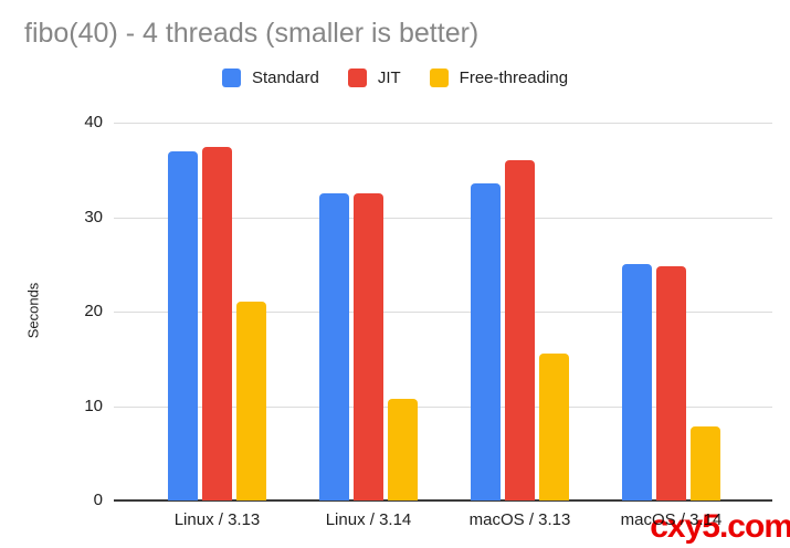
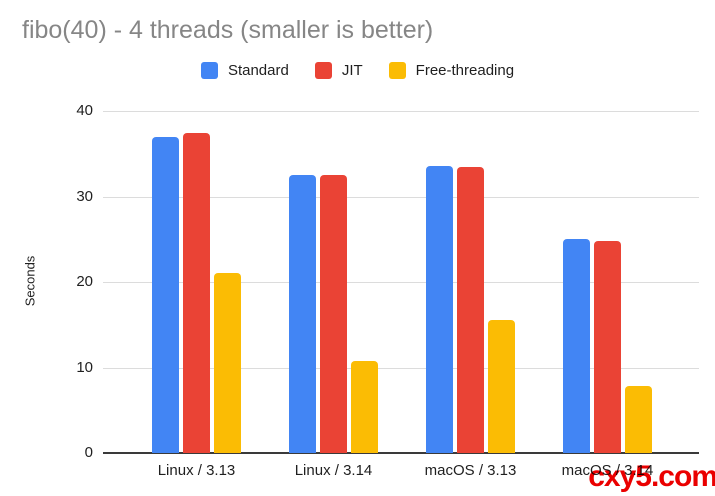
JIT/macOS / 3.13: 36 -> 33
